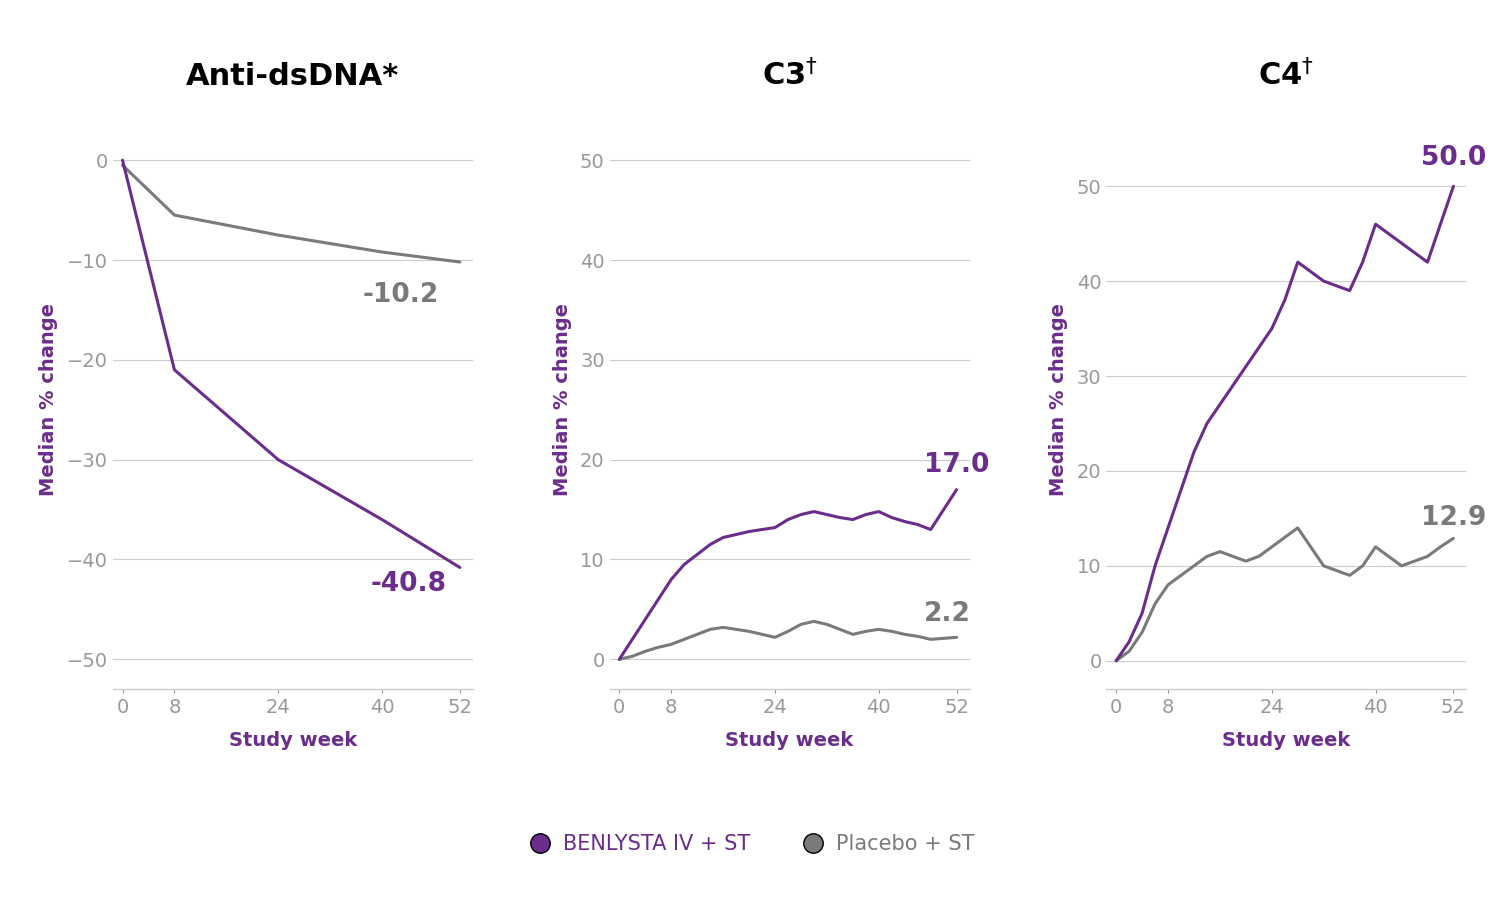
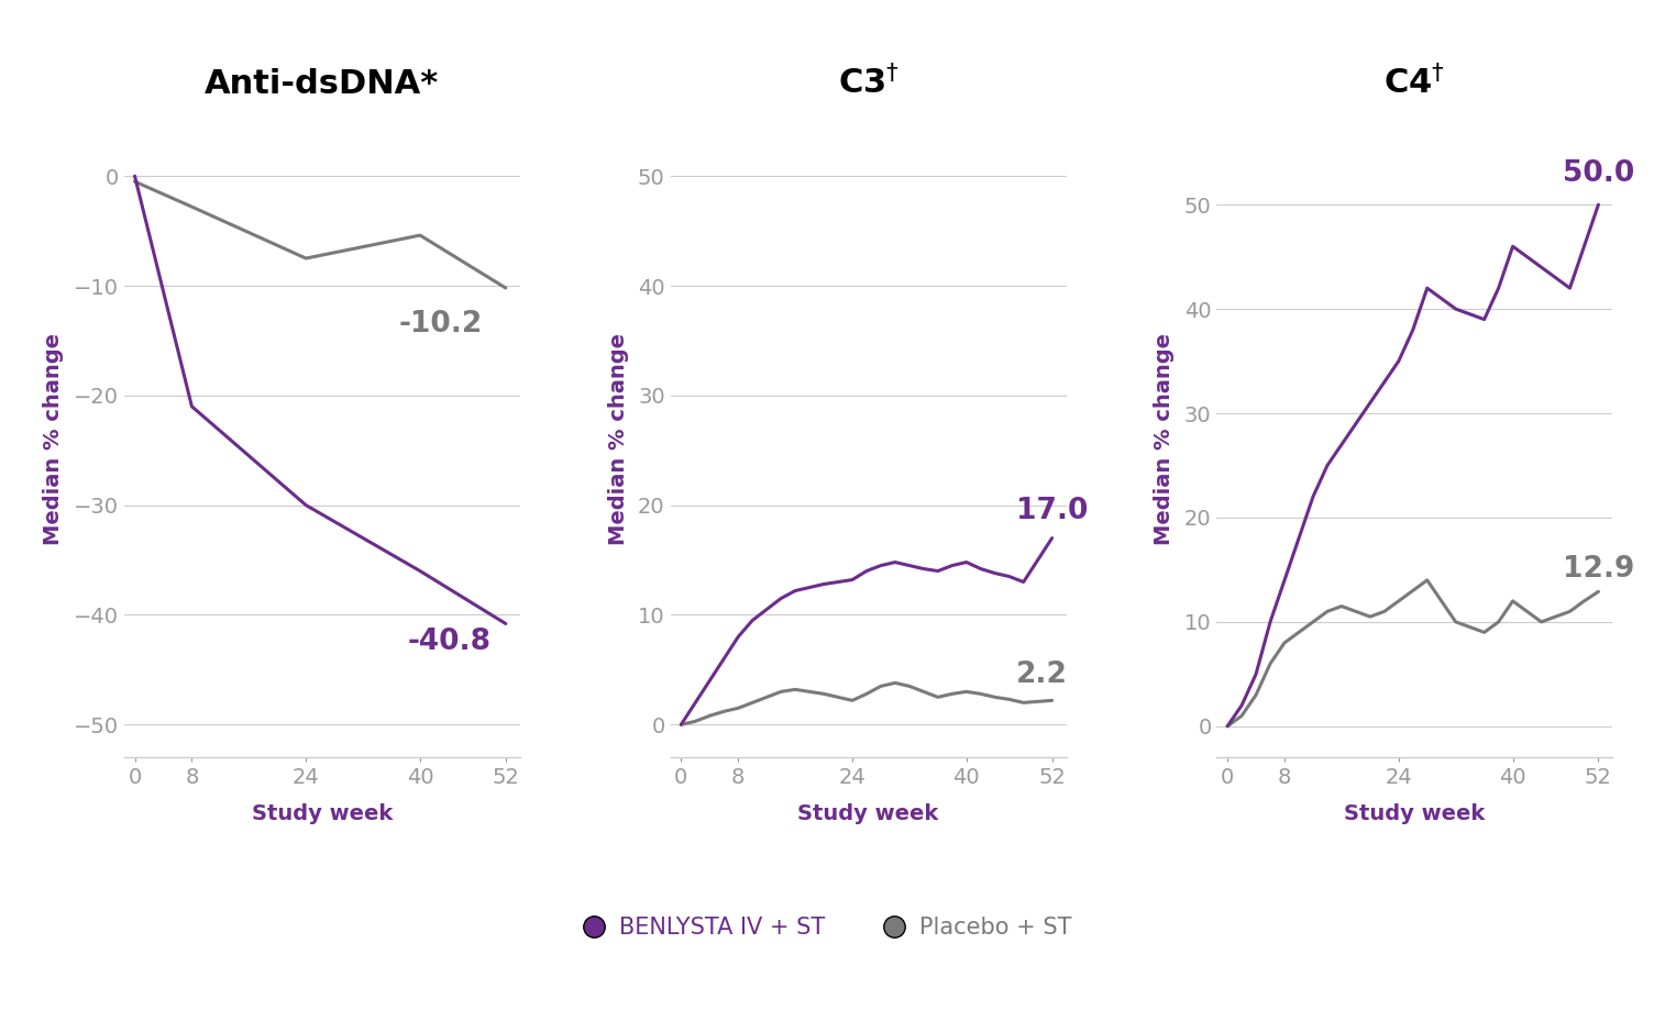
Anti-dsDNA*/Placebo + ST/8: -5.5 -> -2.8
Anti-dsDNA*/Placebo + ST/40: -9.2 -> -5.4
